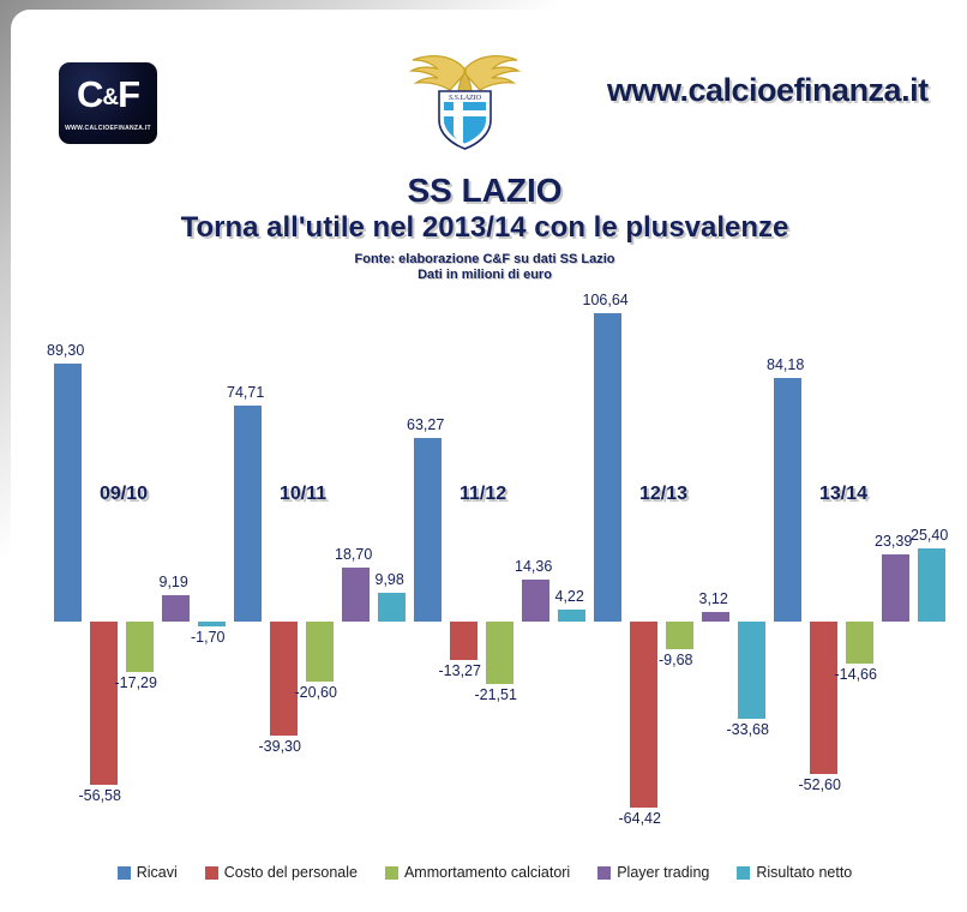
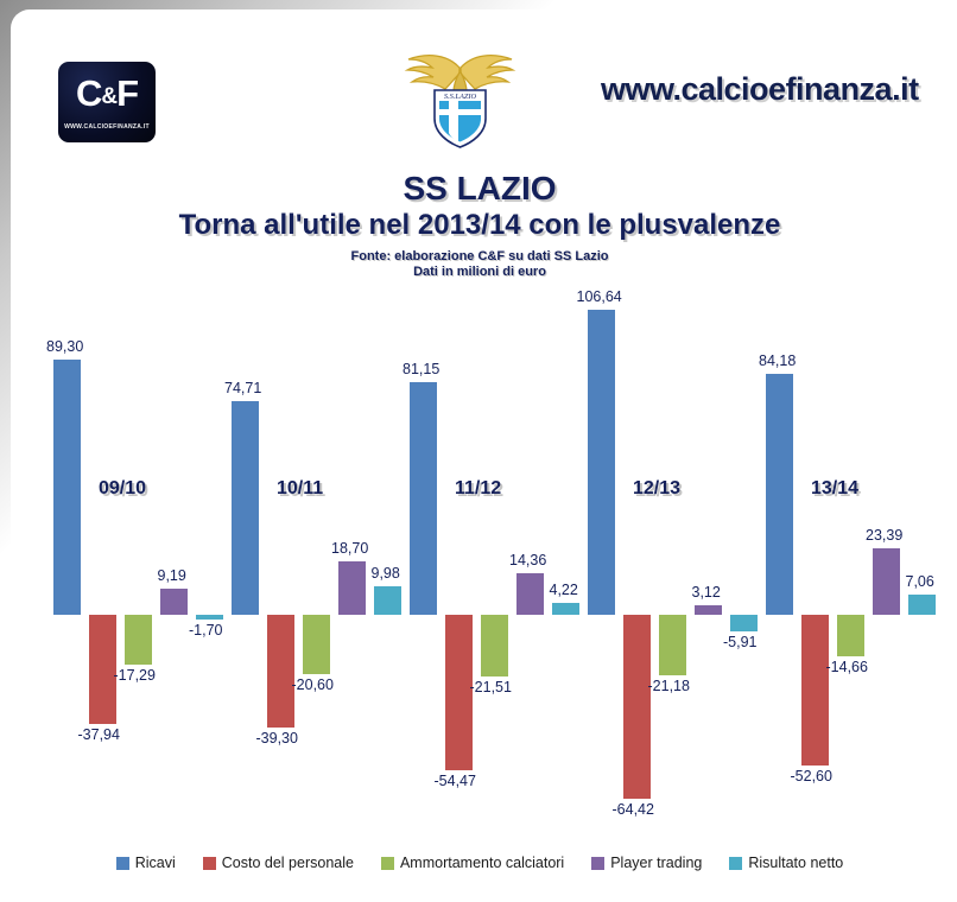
Costo del personale/09/10: -56,58 -> -37,94
Ricavi/11/12: 63,27 -> 81,15
Costo del personale/11/12: -13,27 -> -54,47
Ammortamento calciatori/12/13: -9,68 -> -21,18
Risultato netto/12/13: -33,68 -> -5,91
Risultato netto/13/14: 25,40 -> 7,06
